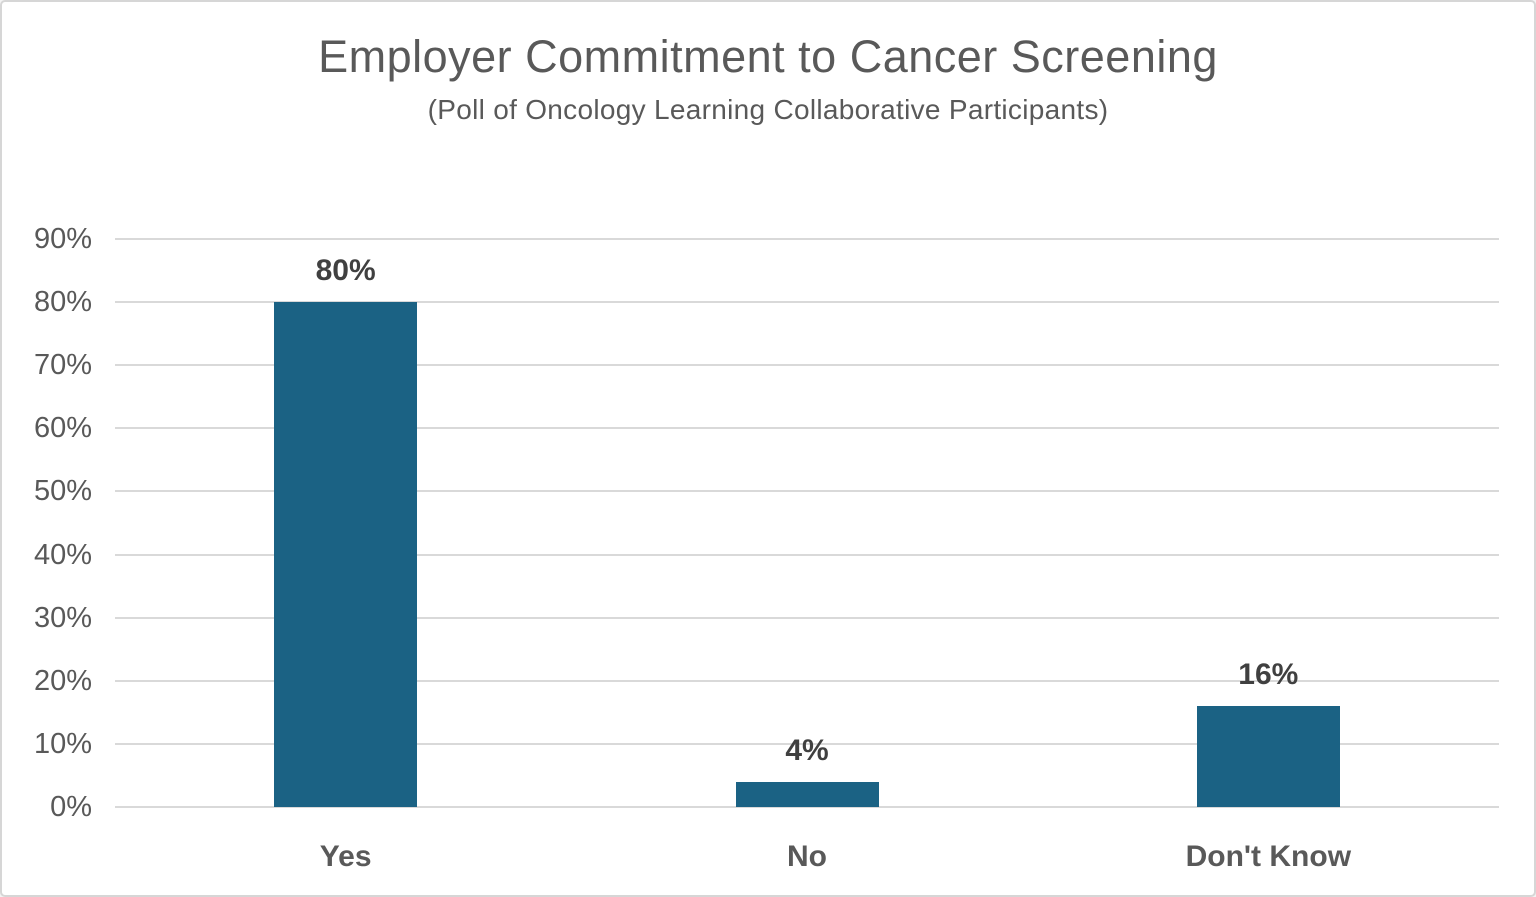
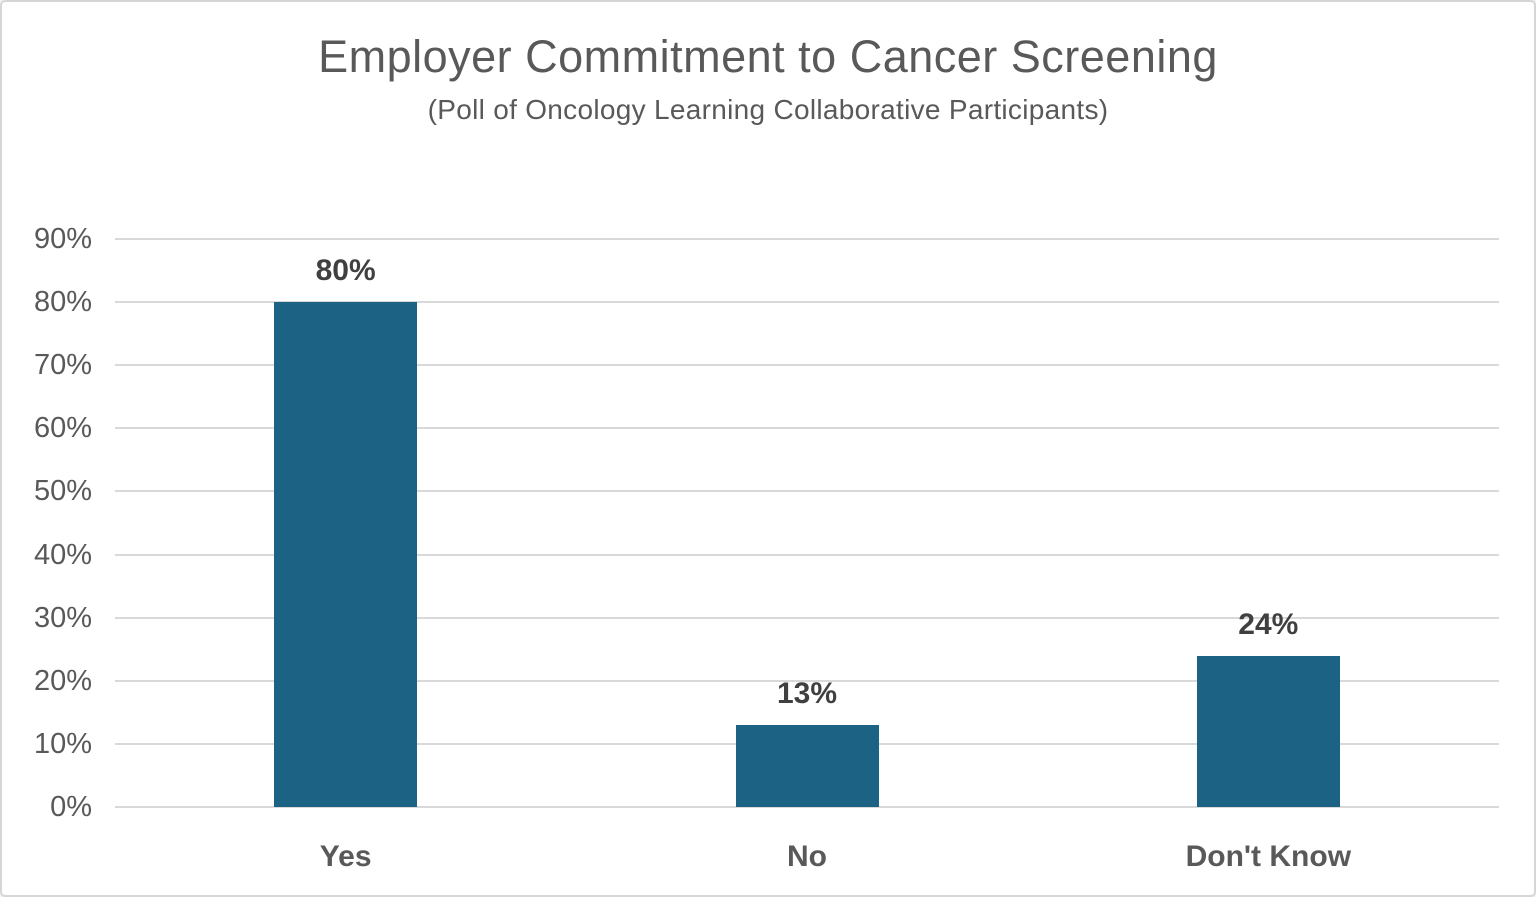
No: 4% -> 13%
Don't Know: 16% -> 24%
